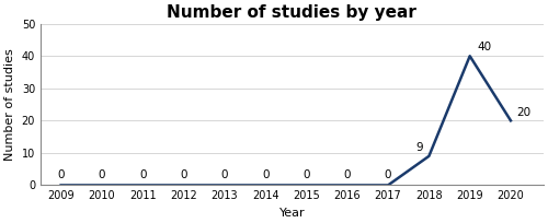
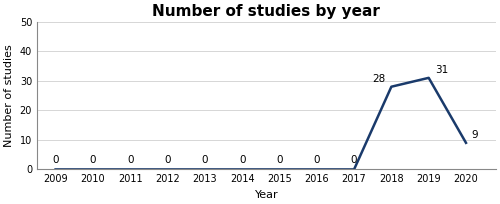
2018: 9 -> 28
2019: 40 -> 31
2020: 20 -> 9
